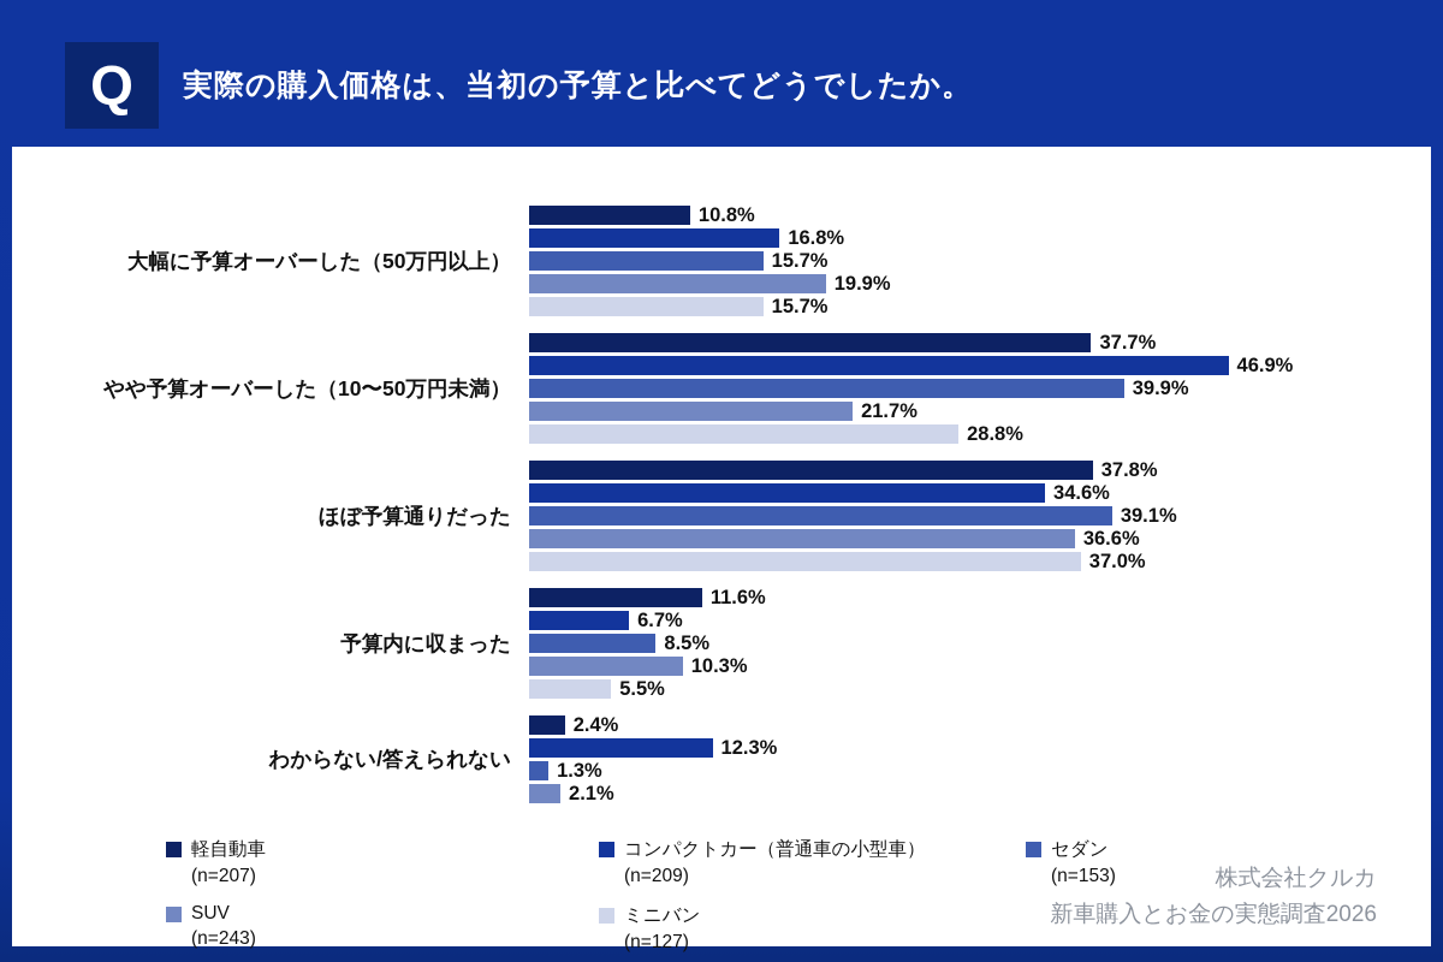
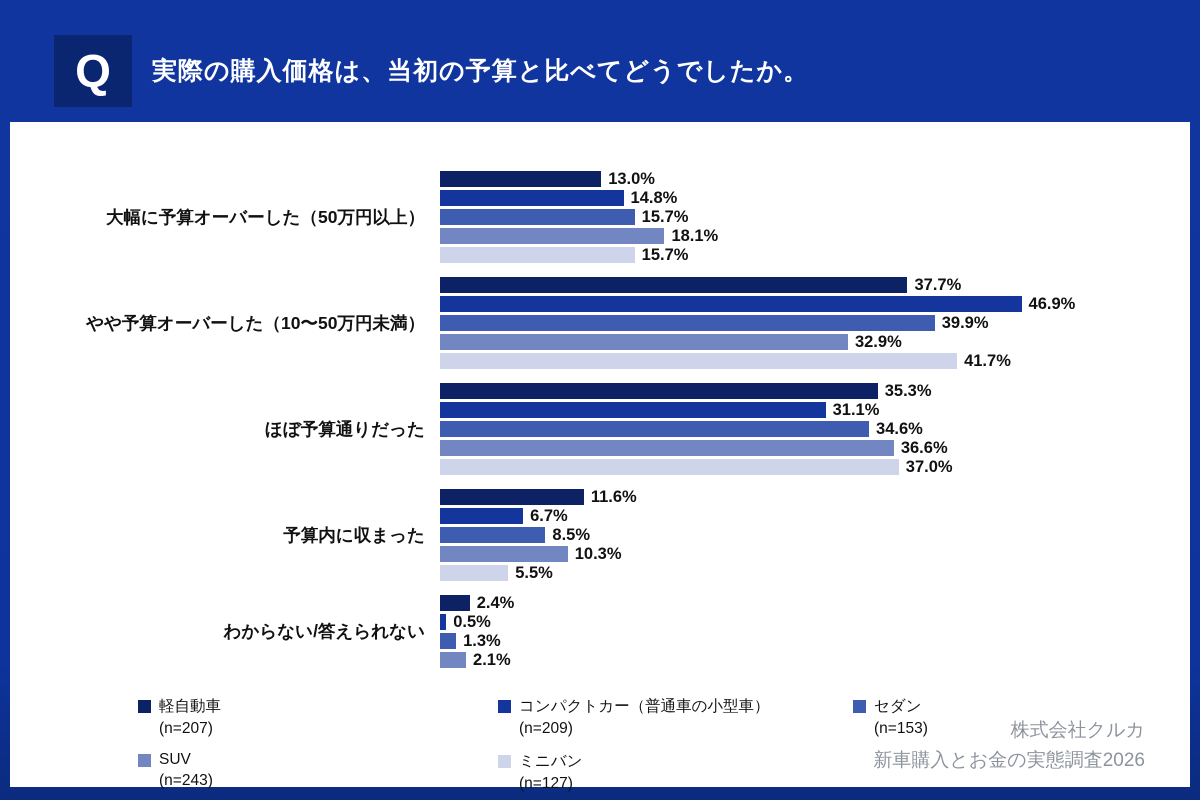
軽自動車/大幅に予算オーバーした（50万円以上）: 10.8% -> 13.0%
コンパクトカー（普通車の小型車）/大幅に予算オーバーした（50万円以上）: 16.8% -> 14.8%
SUV/大幅に予算オーバーした（50万円以上）: 19.9% -> 18.1%
SUV/やや予算オーバーした（10〜50万円未満）: 21.7% -> 32.9%
ミニバン/やや予算オーバーした（10〜50万円未満）: 28.8% -> 41.7%
軽自動車/ほぼ予算通りだった: 37.8% -> 35.3%
コンパクトカー（普通車の小型車）/ほぼ予算通りだった: 34.6% -> 31.1%
セダン/ほぼ予算通りだった: 39.1% -> 34.6%
コンパクトカー（普通車の小型車）/わからない/答えられない: 12.3% -> 0.5%
